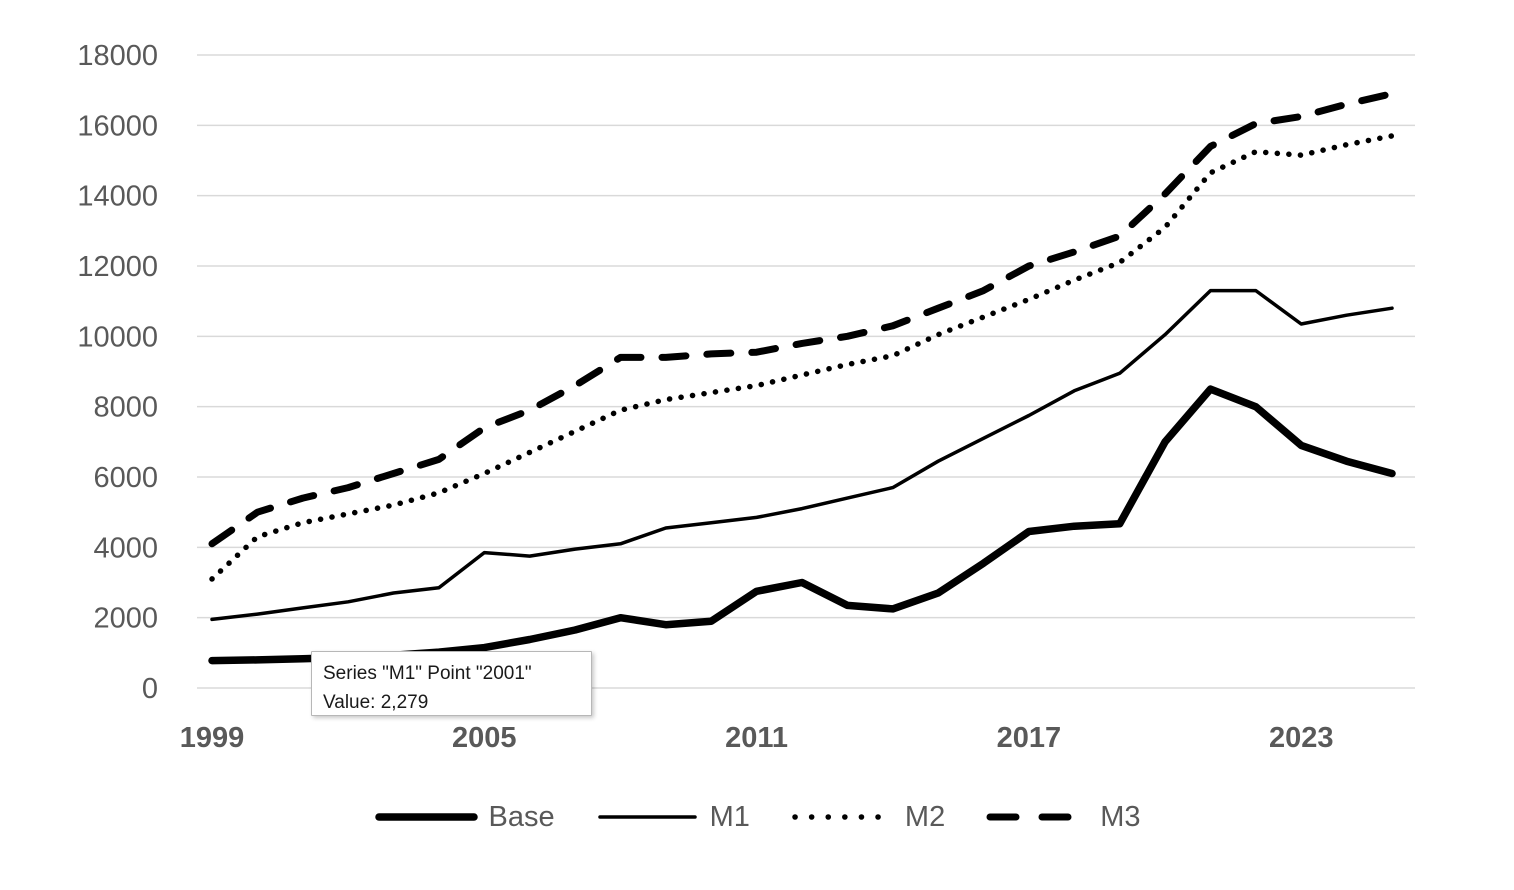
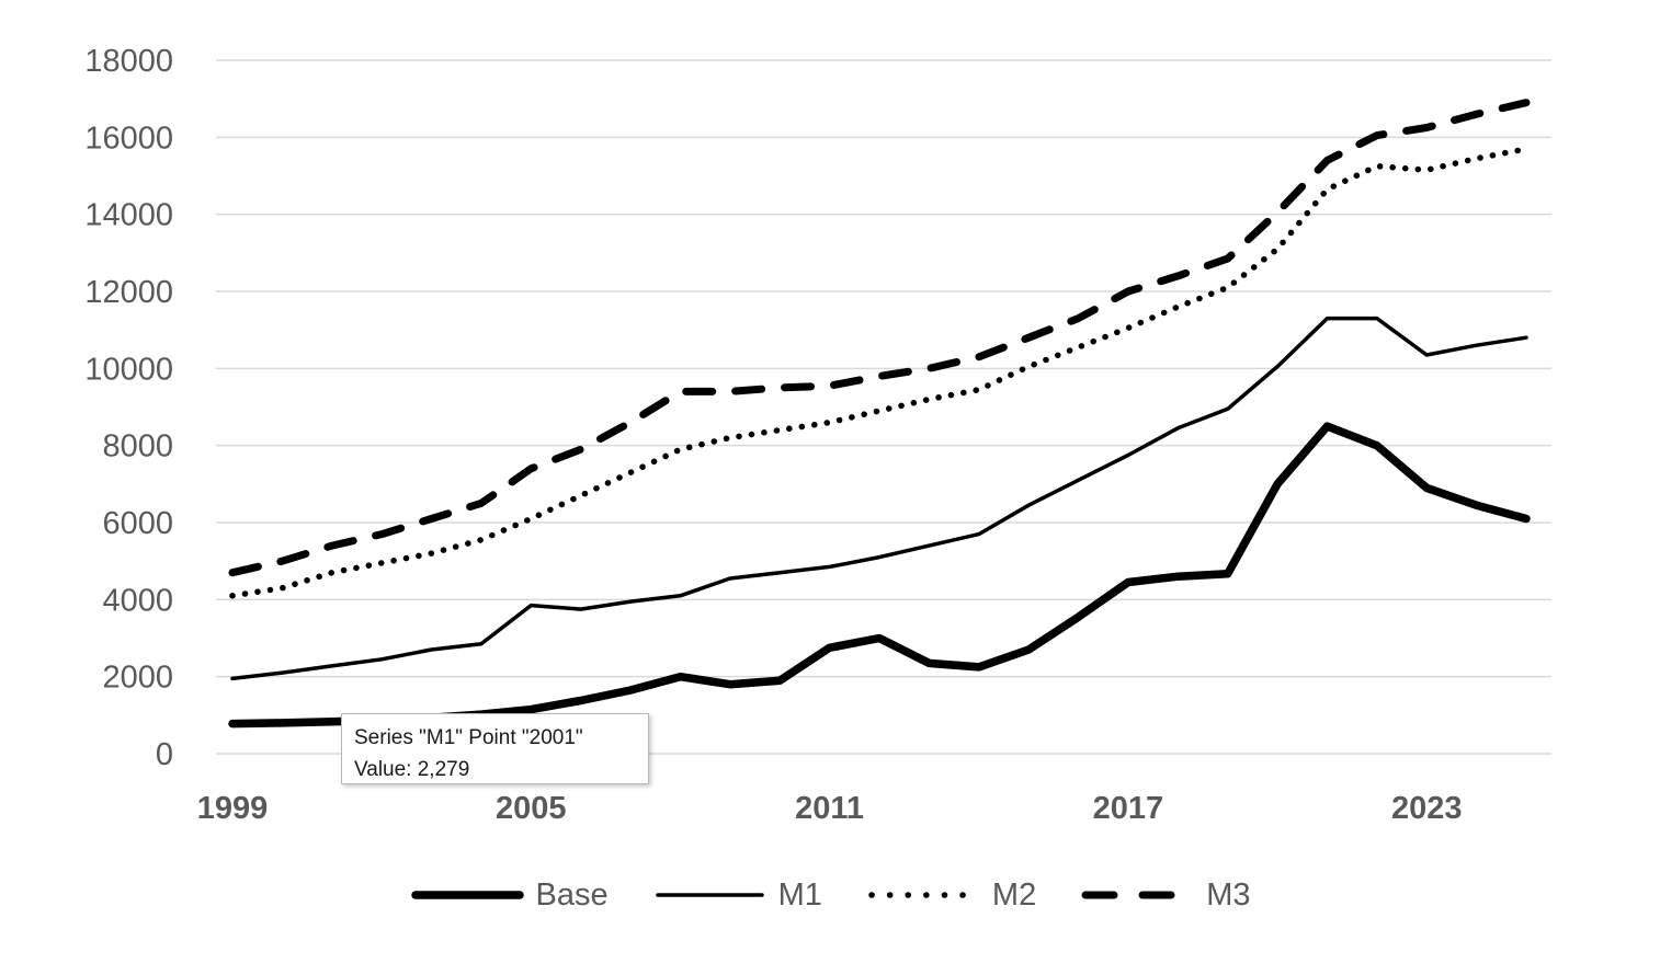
M2/1999: 3100 -> 4100
M3/1999: 4100 -> 4700
